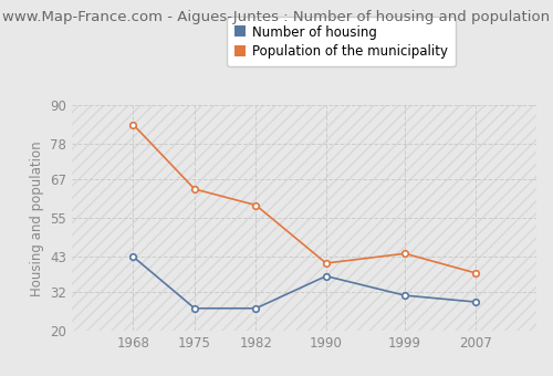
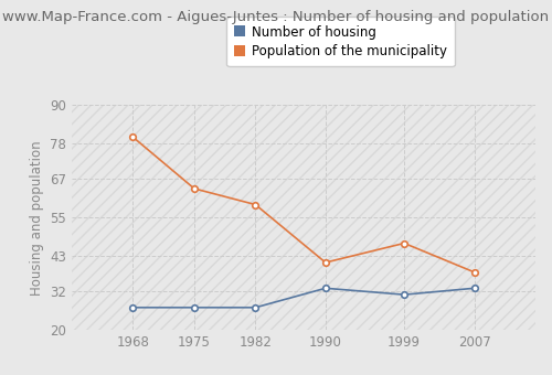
Number of housing/1968: 43 -> 27
Population of the municipality/1968: 84 -> 80
Number of housing/1990: 37 -> 33
Population of the municipality/1999: 44 -> 47
Number of housing/2007: 29 -> 33
